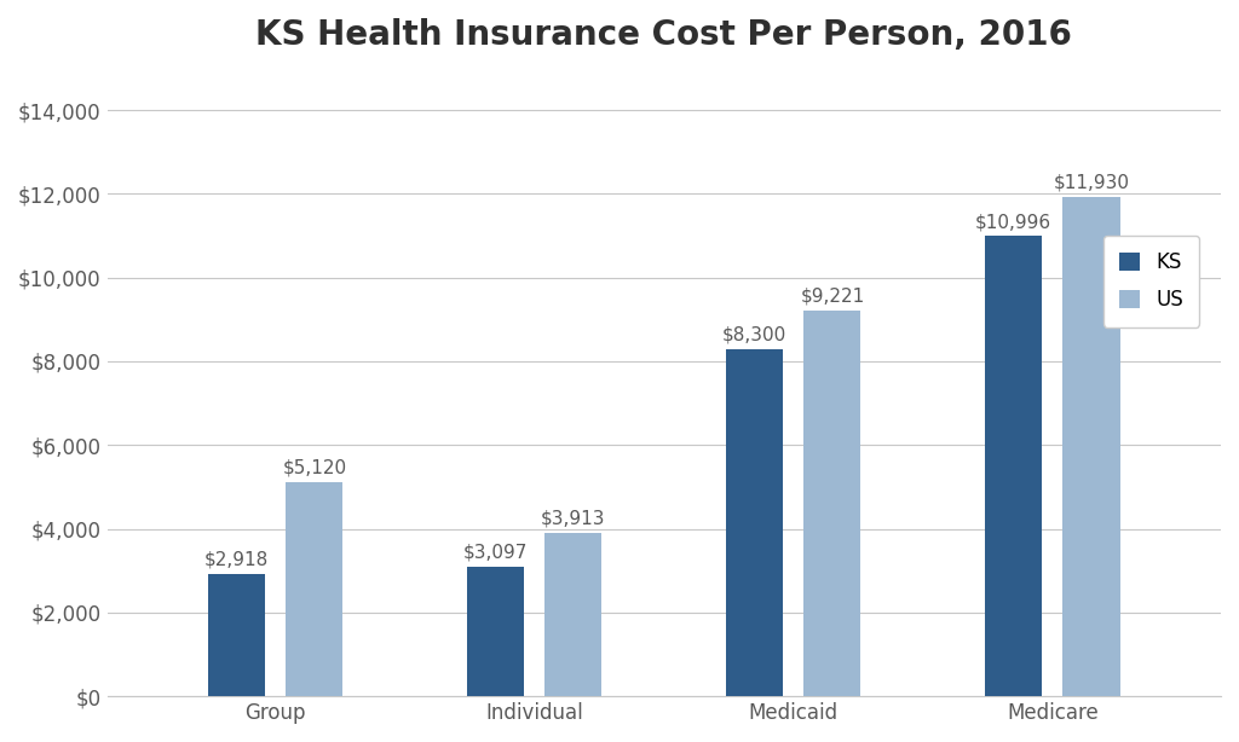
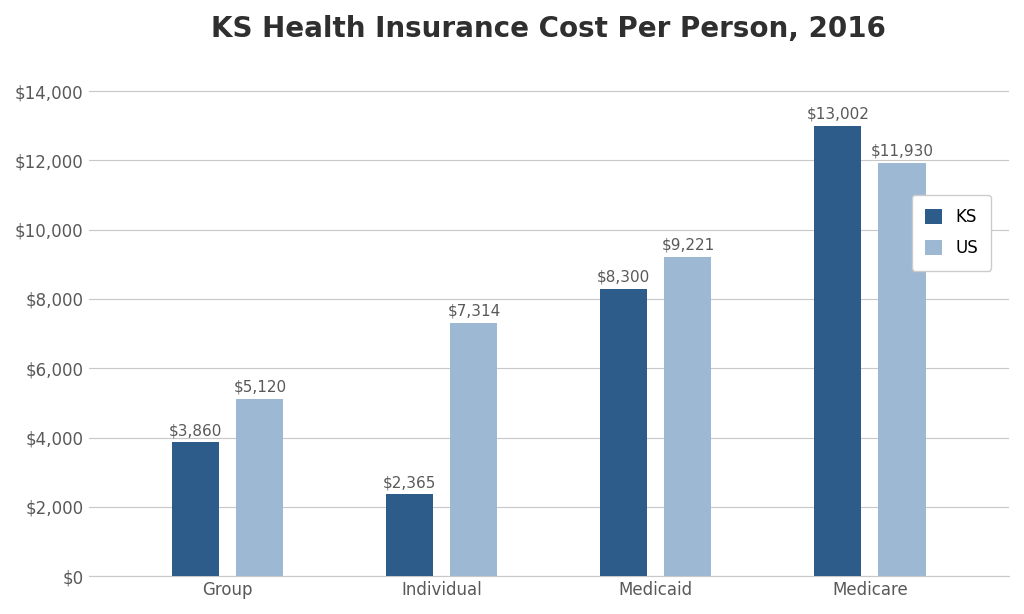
KS/Group: $2,918 -> $3,860
KS/Individual: $3,097 -> $2,365
US/Individual: $3,913 -> $7,314
KS/Medicare: $10,996 -> $13,002
